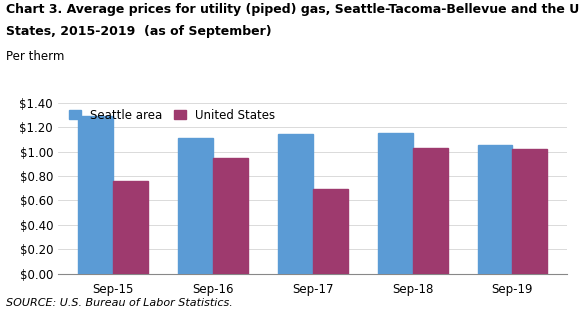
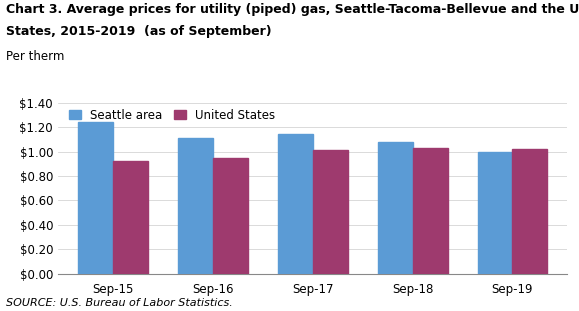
Seattle area/Sep-15: $1.29 -> $1.25
United States/Sep-15: $0.76 -> $0.92
United States/Sep-17: $0.69 -> $1.01
Seattle area/Sep-18: $1.15 -> $1.08
Seattle area/Sep-19: $1.05 -> $0.99
